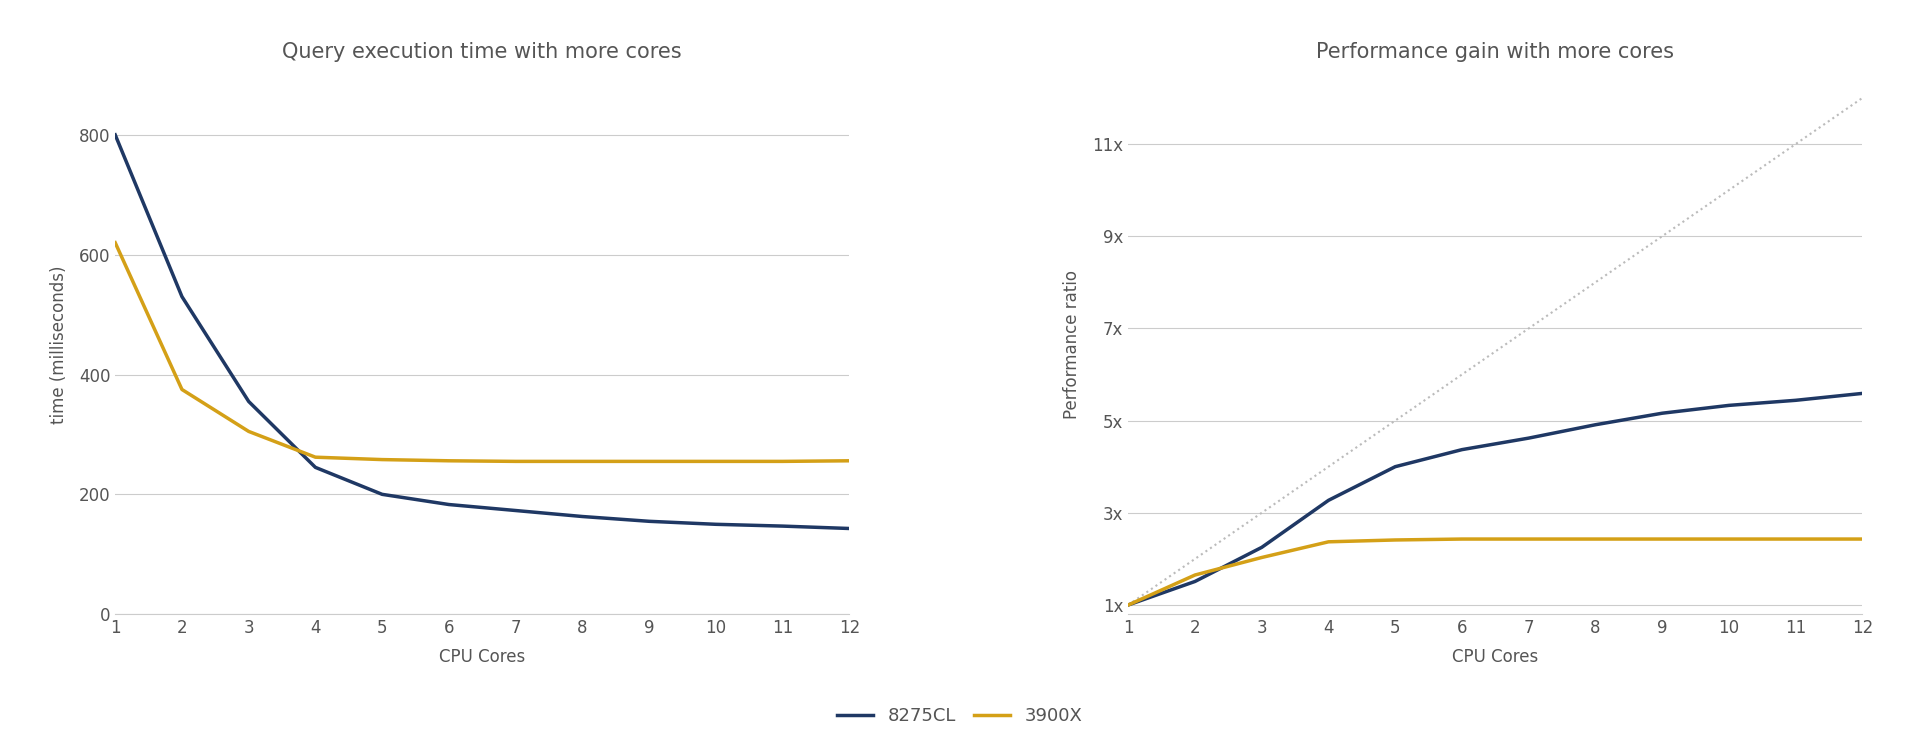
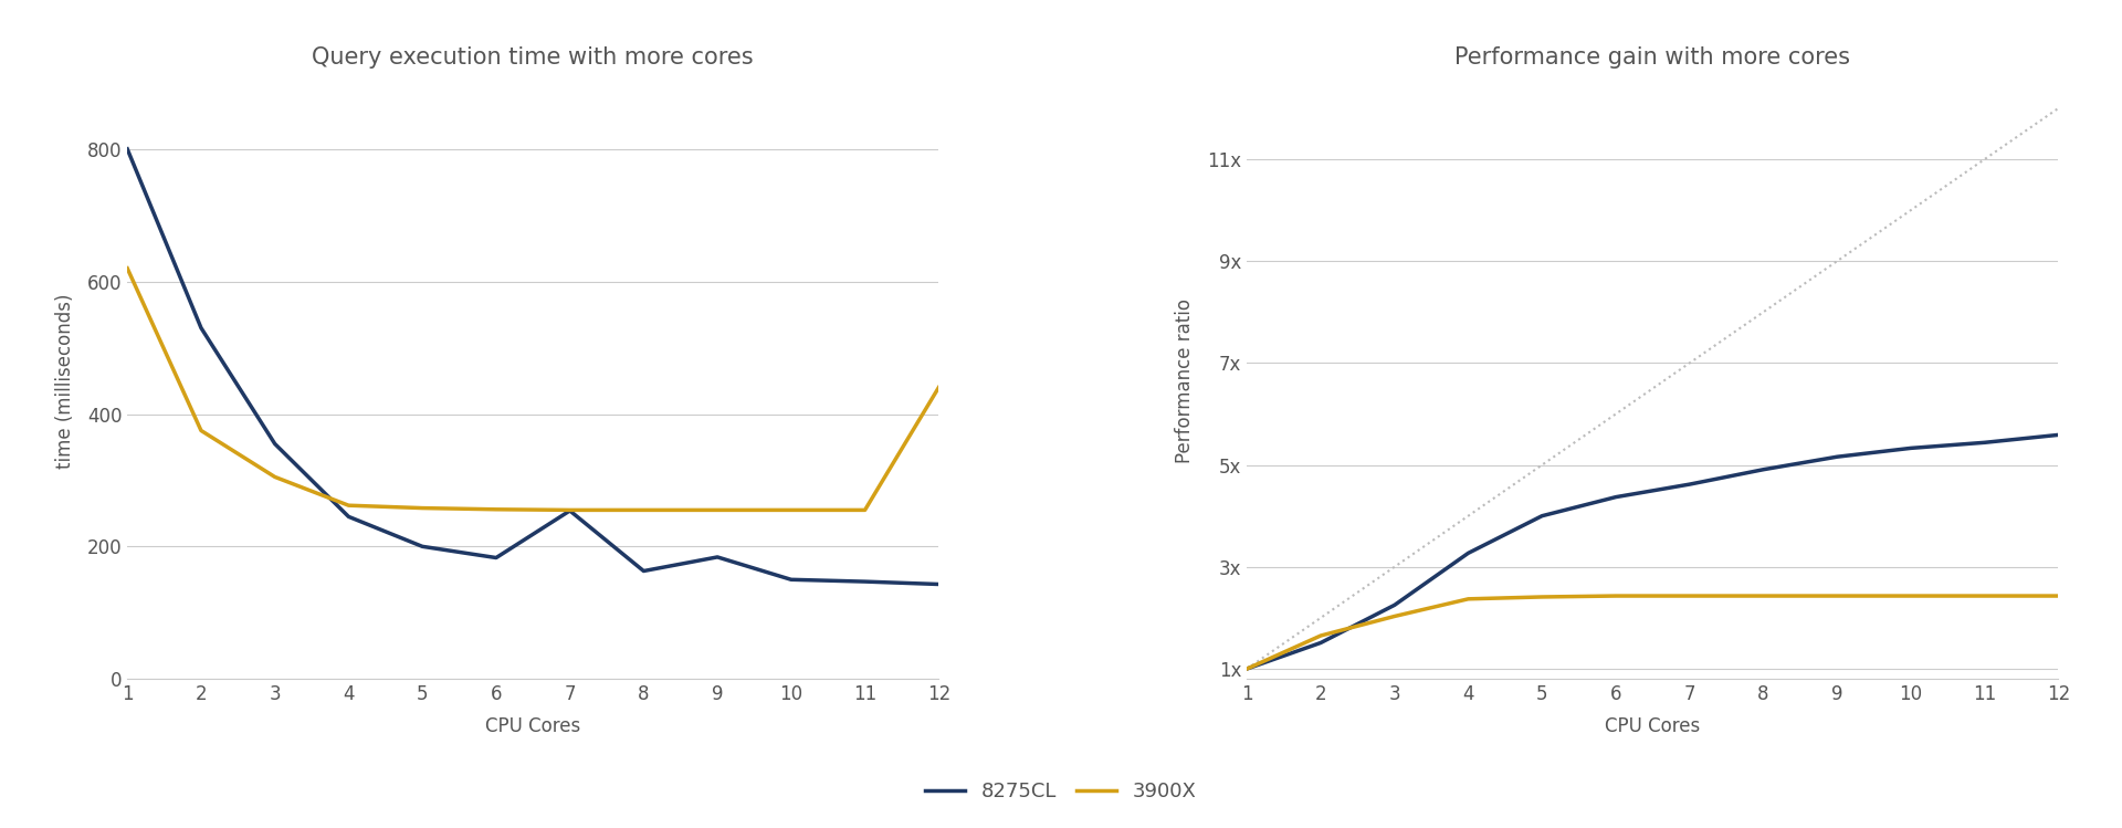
Query execution time with more cores/8275CL/7: 173 -> 254
Query execution time with more cores/8275CL/9: 155 -> 184
Query execution time with more cores/3900X/12: 256 -> 440
